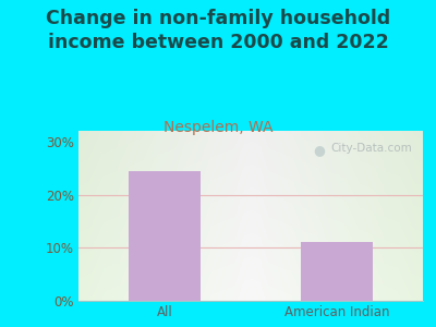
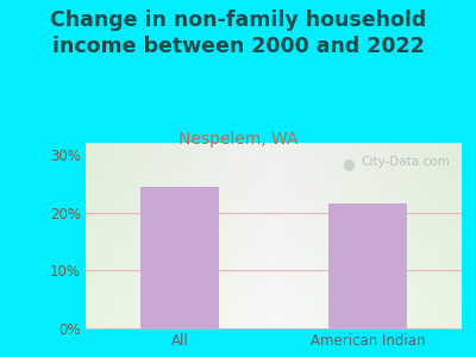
American Indian: 11.0% -> 21.5%
